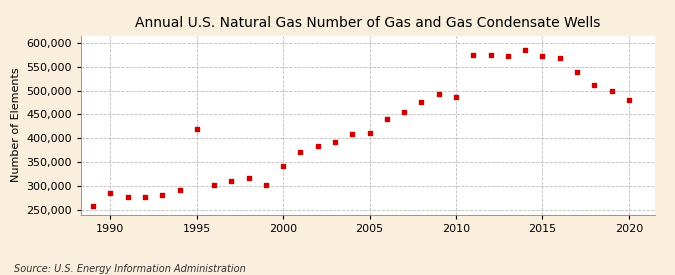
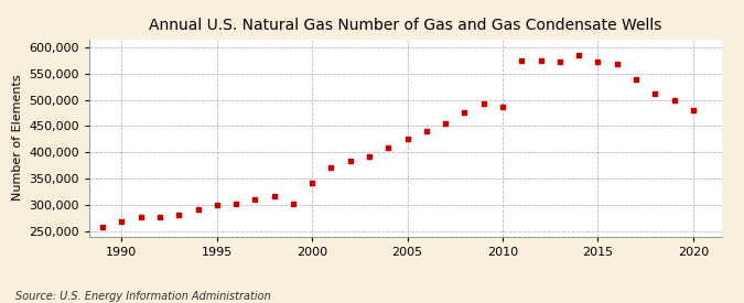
1990: 285,000 -> 268,000
1995: 420,000 -> 299,000
2005: 410,000 -> 425,000
